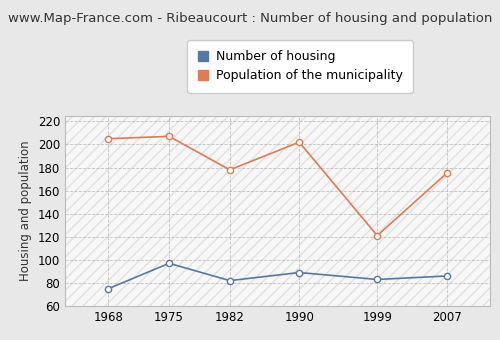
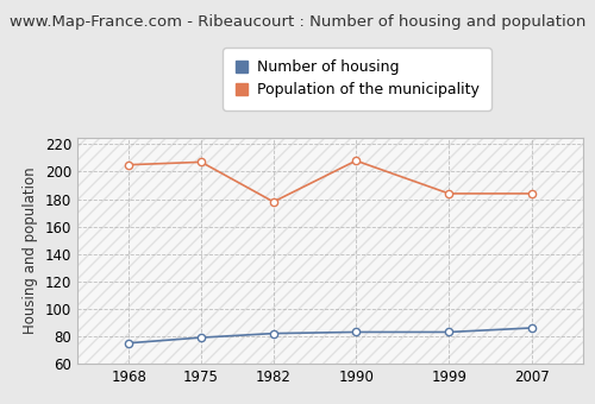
Number of housing/1975: 97 -> 79
Number of housing/1990: 89 -> 83
Population of the municipality/1990: 202 -> 208
Population of the municipality/1999: 121 -> 184
Population of the municipality/2007: 175 -> 184
